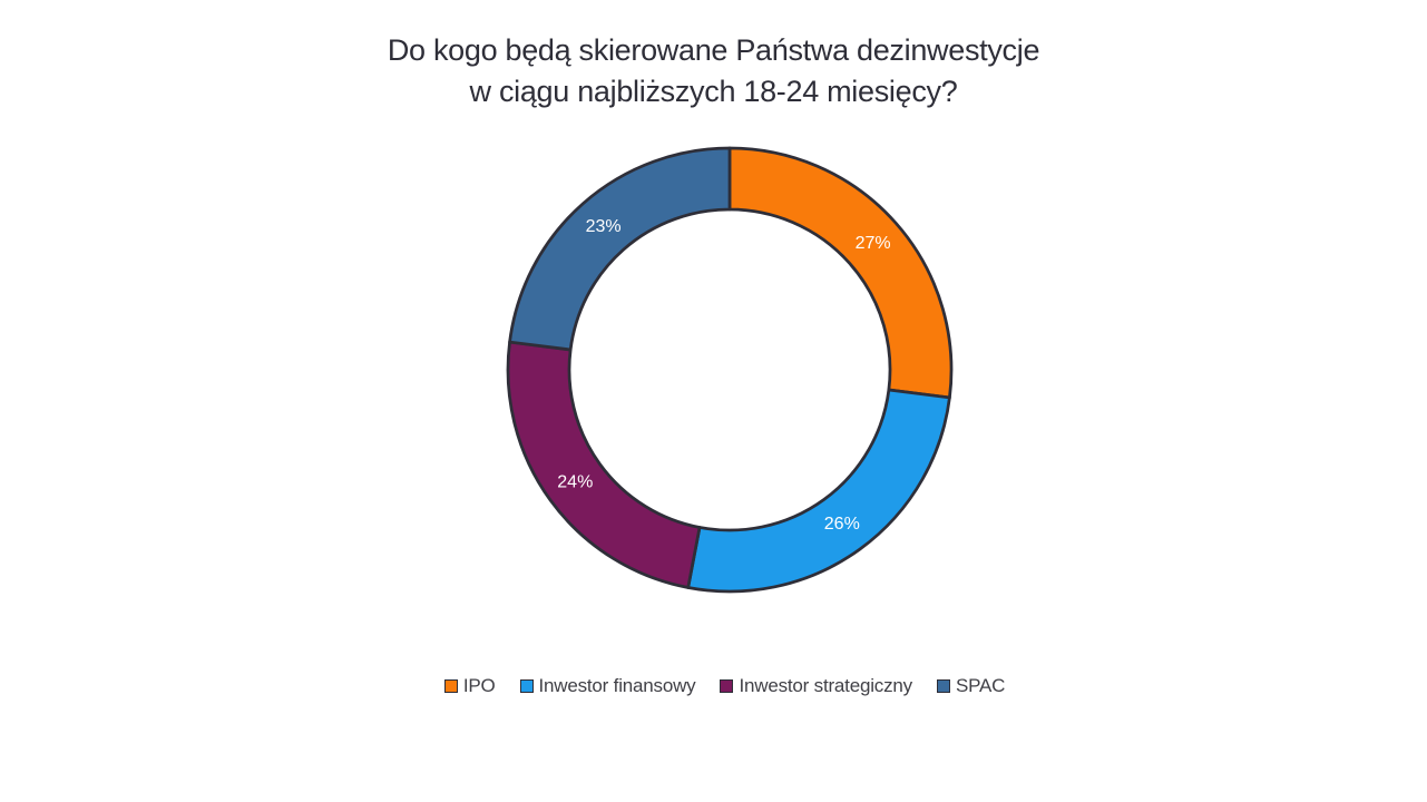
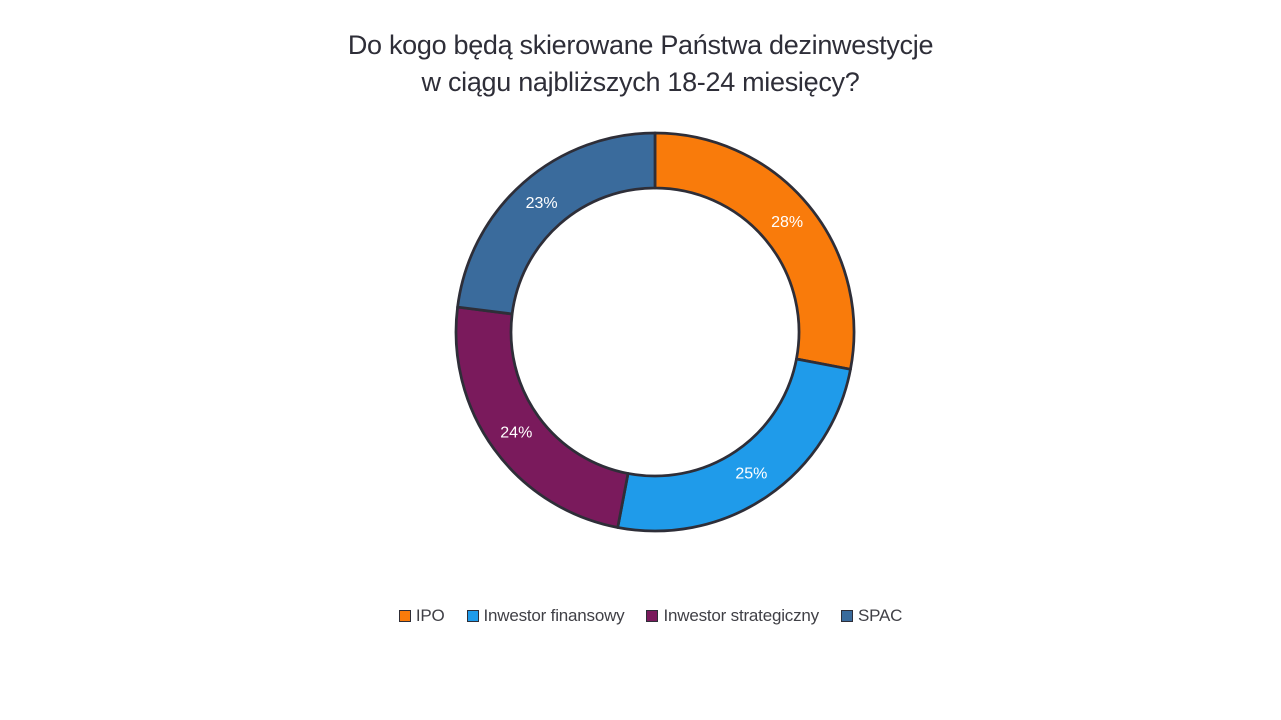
IPO: 27% -> 28%
Inwestor finansowy: 26% -> 25%
